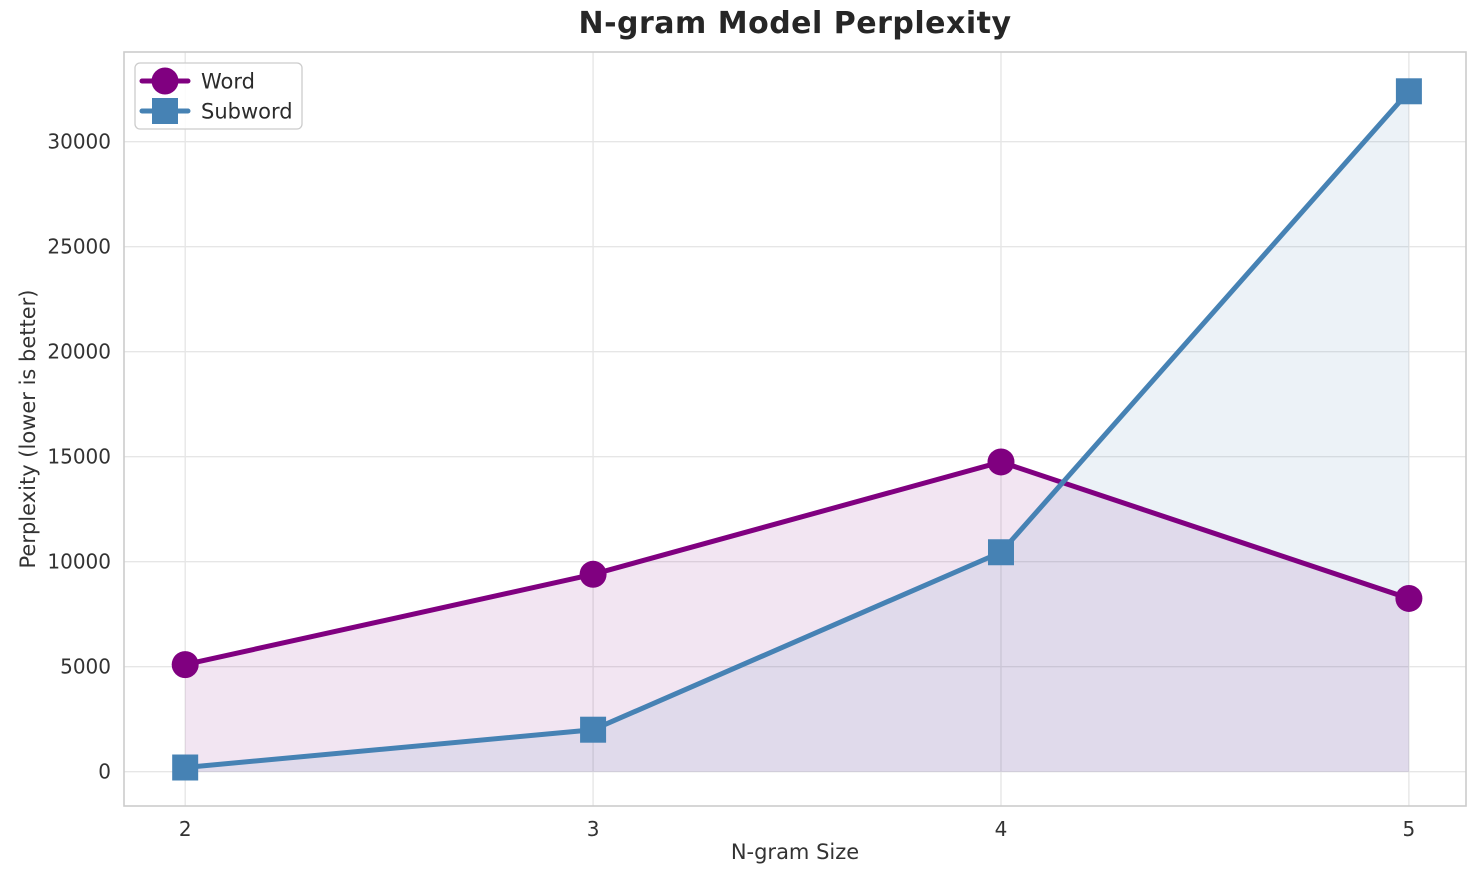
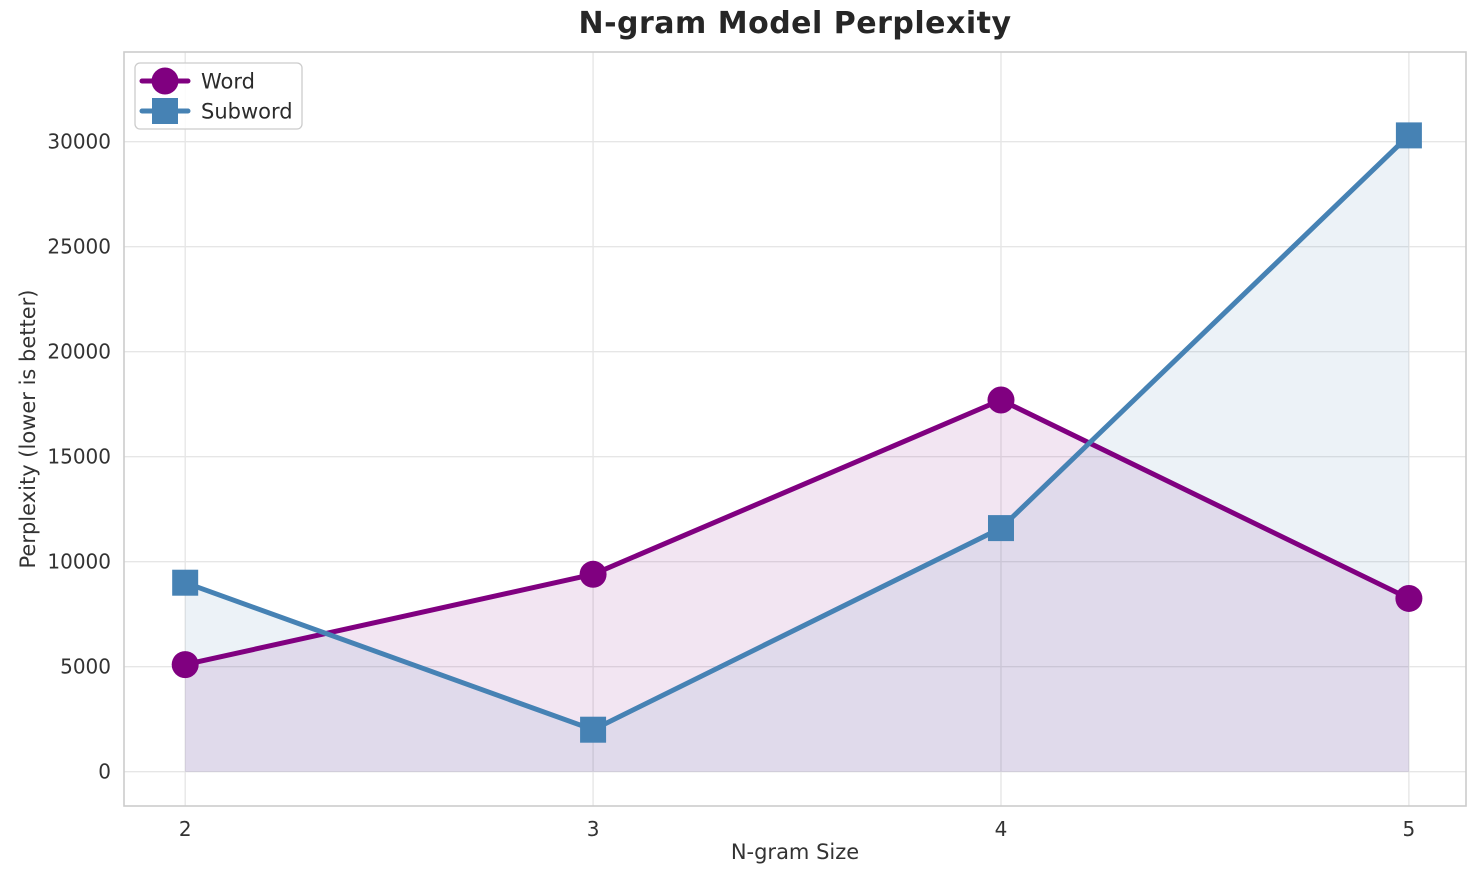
Subword/2: 200 -> 9000
Word/4: 14800 -> 17700
Subword/4: 10400 -> 11600
Subword/5: 32400 -> 30300
